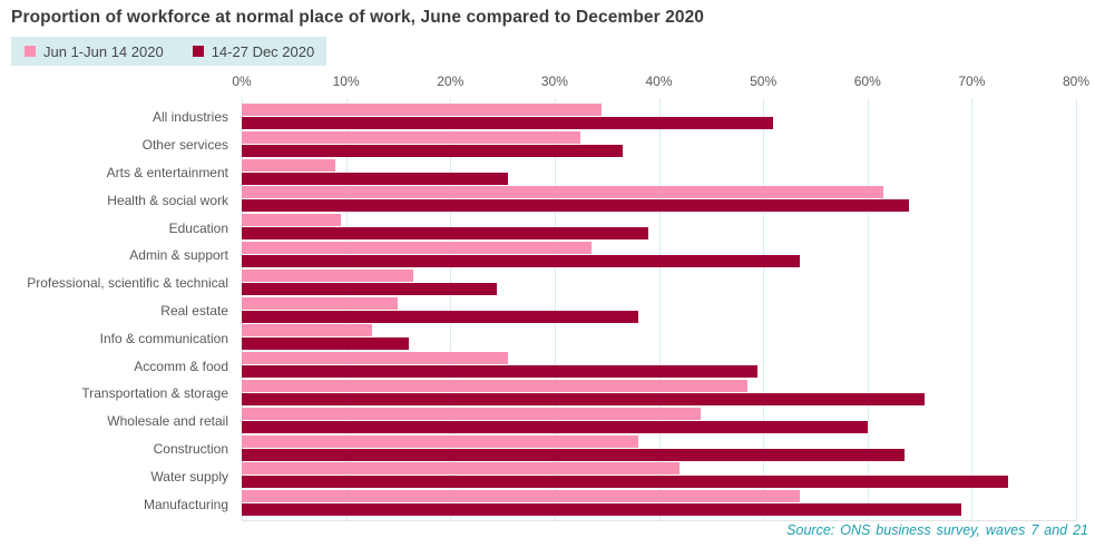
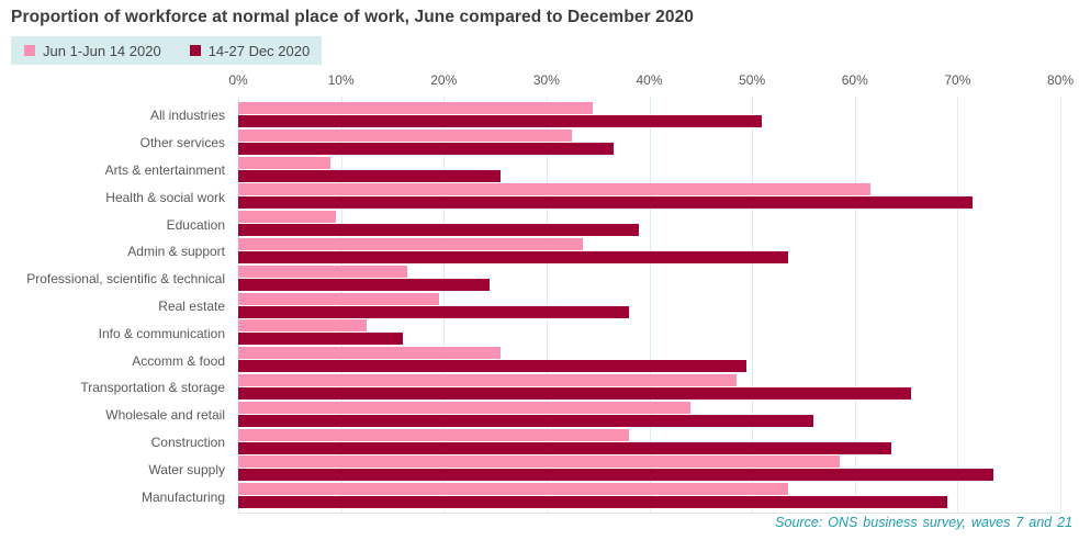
14-27 Dec 2020/Health & social work: 64% -> 72%
Jun 1-Jun 14 2020/Real estate: 15% -> 20%
14-27 Dec 2020/Wholesale and retail: 60% -> 56%
Jun 1-Jun 14 2020/Water supply: 42% -> 58%
